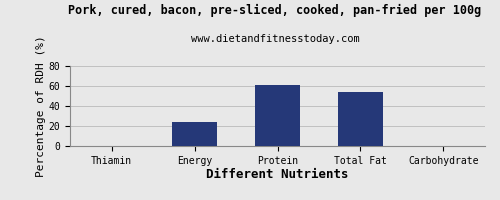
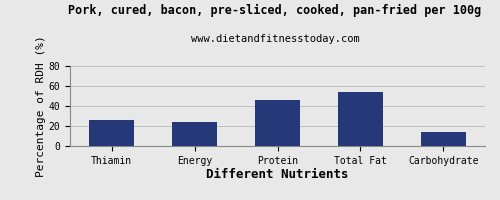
Thiamin: 0 -> 26
Protein: 61 -> 46
Carbohydrate: 0 -> 14
